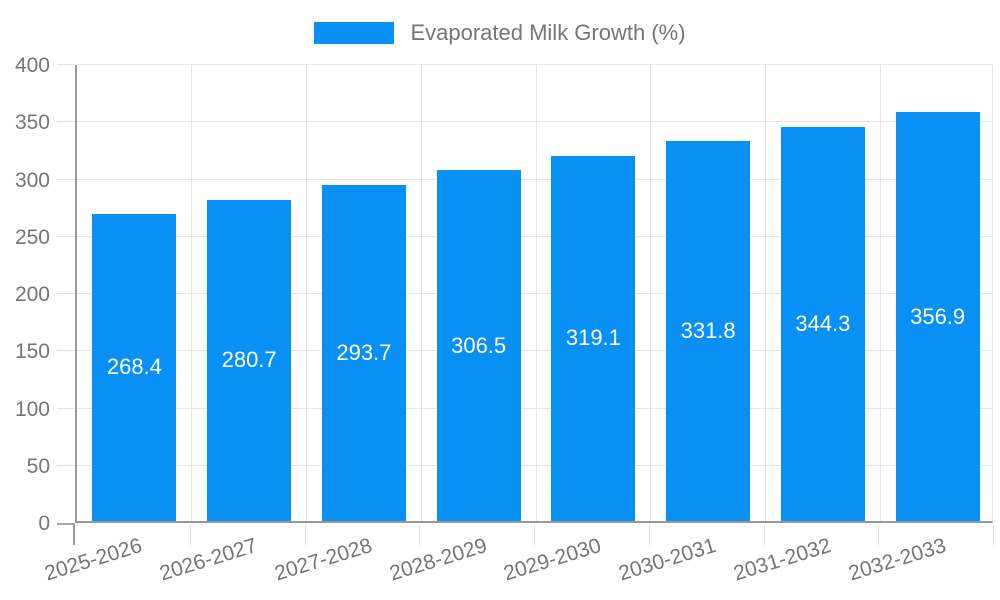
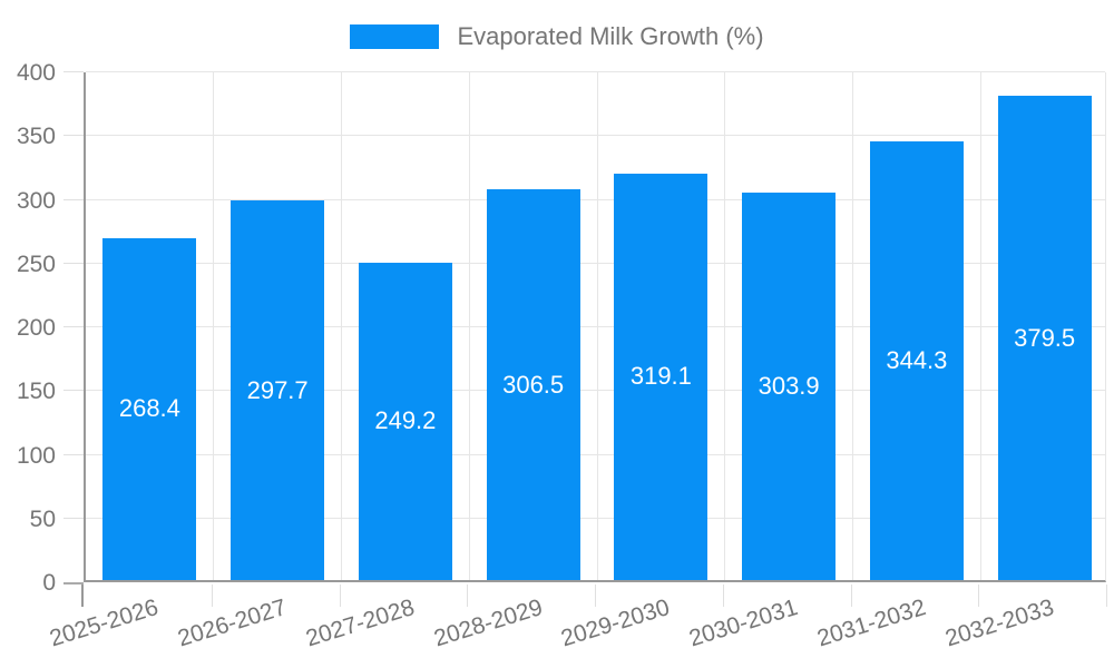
2026-2027: 280.7 -> 297.7
2027-2028: 293.7 -> 249.2
2030-2031: 331.8 -> 303.9
2032-2033: 356.9 -> 379.5
